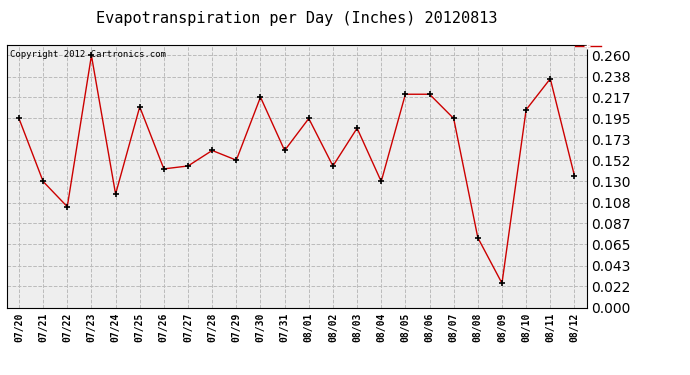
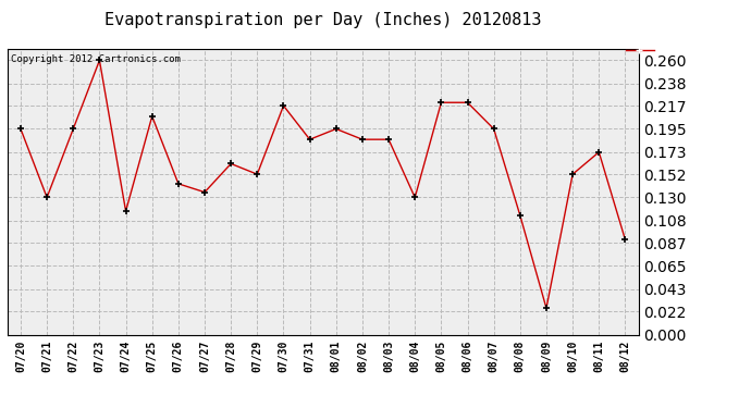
07/22: 0.104 -> 0.195
07/27: 0.146 -> 0.135
07/31: 0.162 -> 0.185
08/02: 0.146 -> 0.185
08/08: 0.072 -> 0.113
08/10: 0.204 -> 0.152
08/11: 0.236 -> 0.173
08/12: 0.136 -> 0.090
